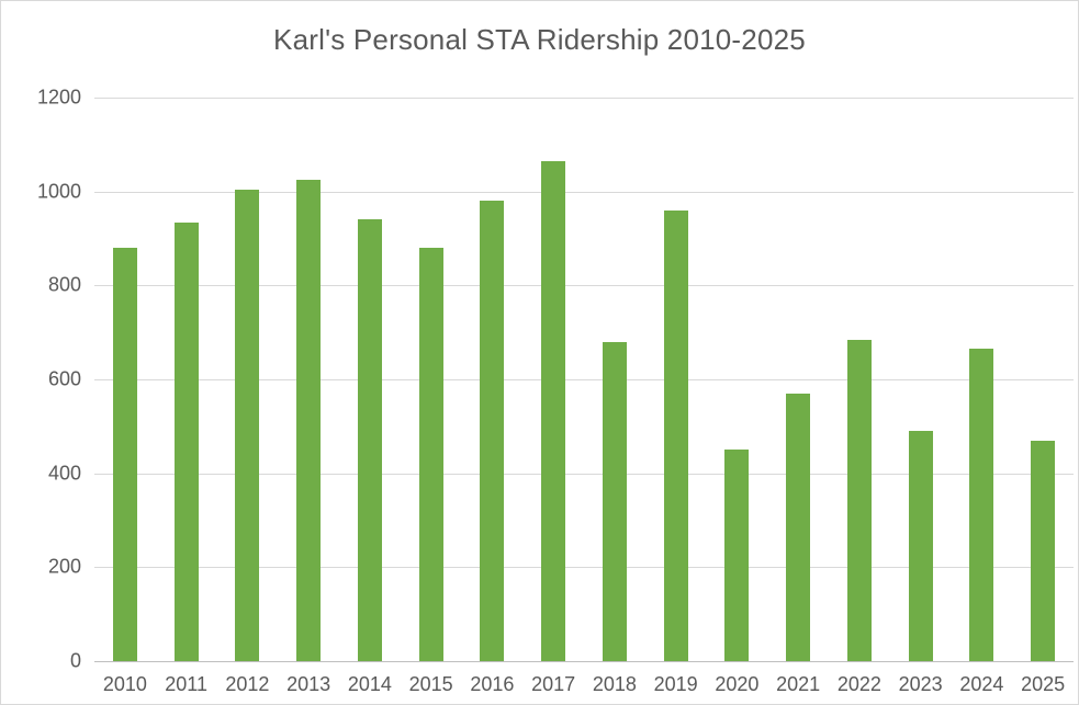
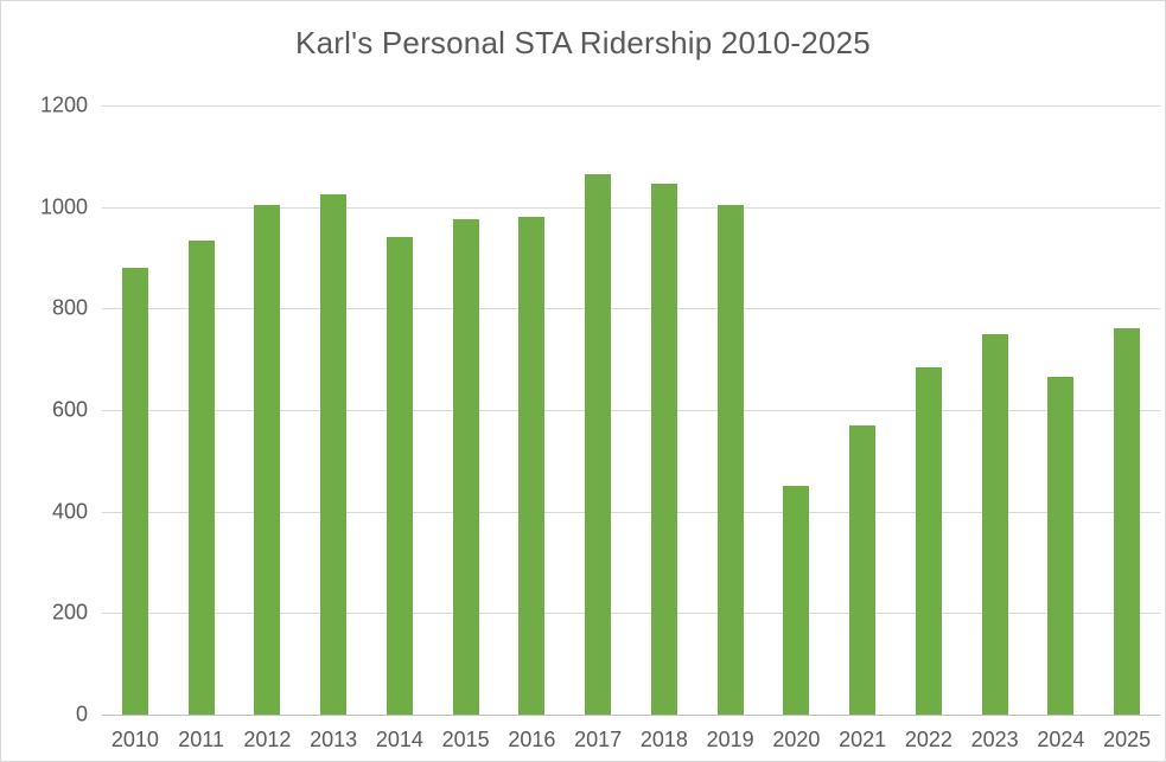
2015: 880 -> 980
2018: 680 -> 1040
2019: 960 -> 1000
2023: 490 -> 750
2025: 470 -> 760
